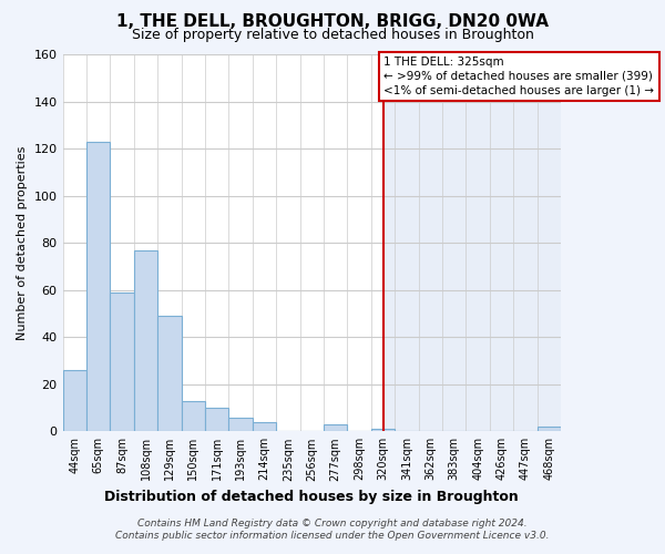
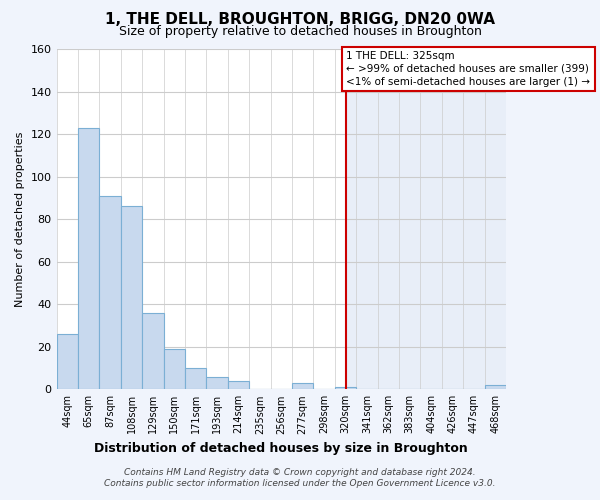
87sqm: 59 -> 91
108sqm: 77 -> 86
129sqm: 49 -> 36
150sqm: 13 -> 19
